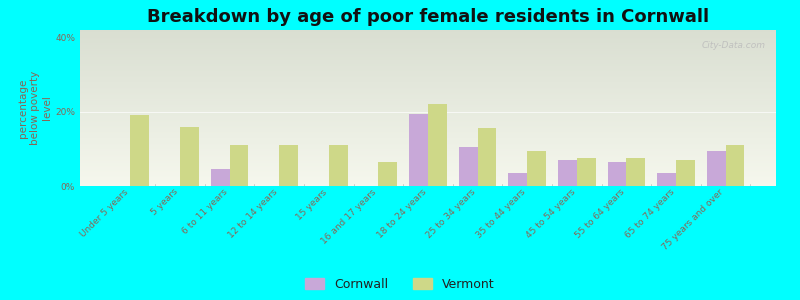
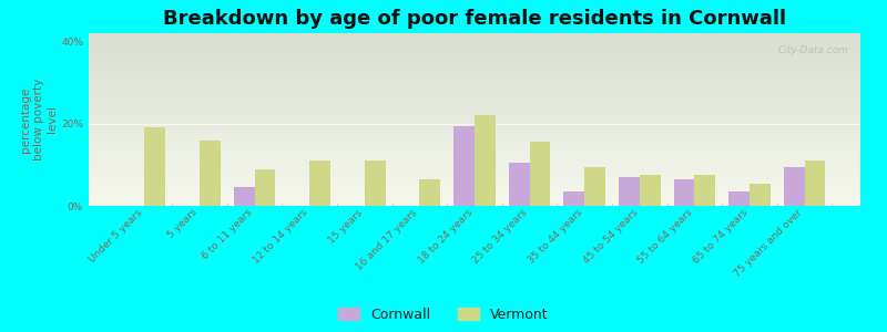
Vermont/6 to 11 years: 11.0% -> 9.0%
Vermont/65 to 74 years: 7.0% -> 5.5%
